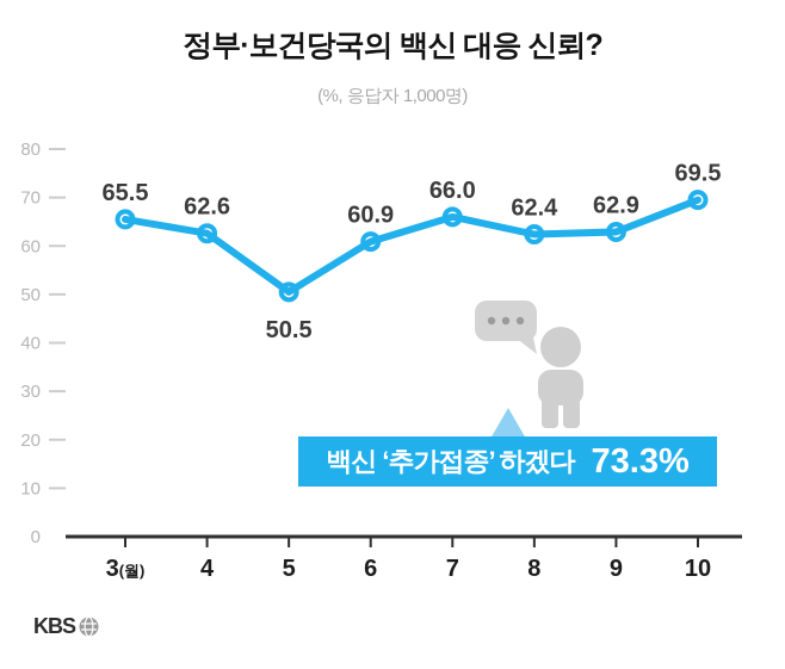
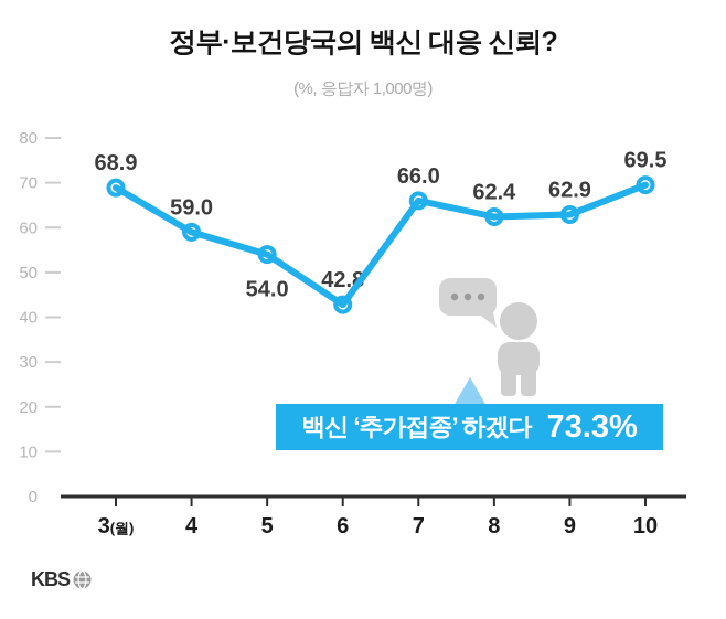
3(월): 65.5 -> 68.9
4: 62.6 -> 59.0
5: 50.5 -> 54.0
6: 60.9 -> 42.8
